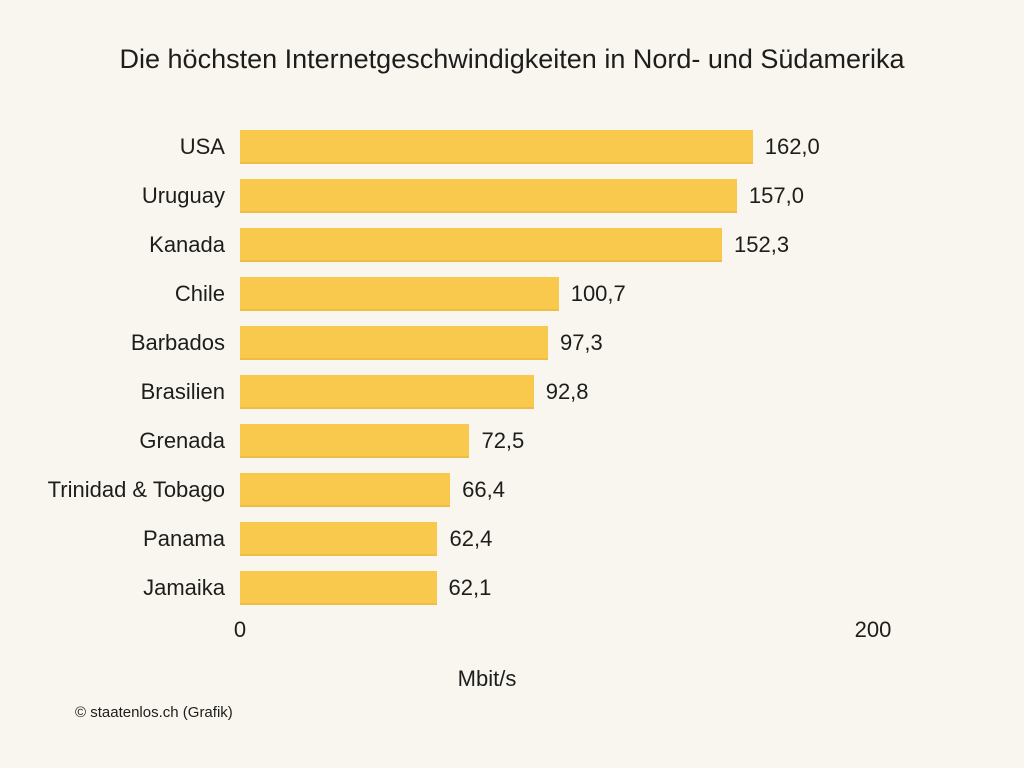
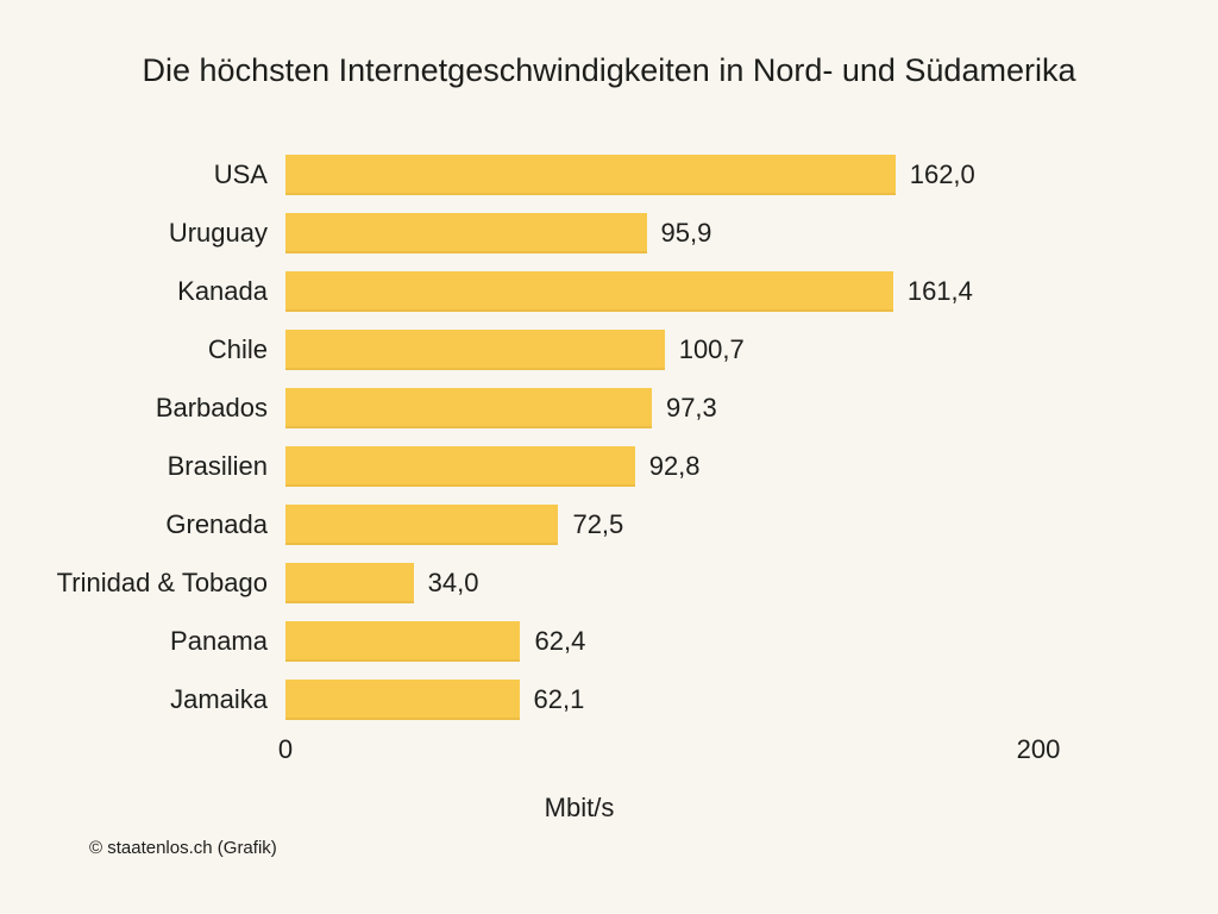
Uruguay: 157,0 -> 95,9
Kanada: 152,3 -> 161,4
Trinidad & Tobago: 66,4 -> 34,0
